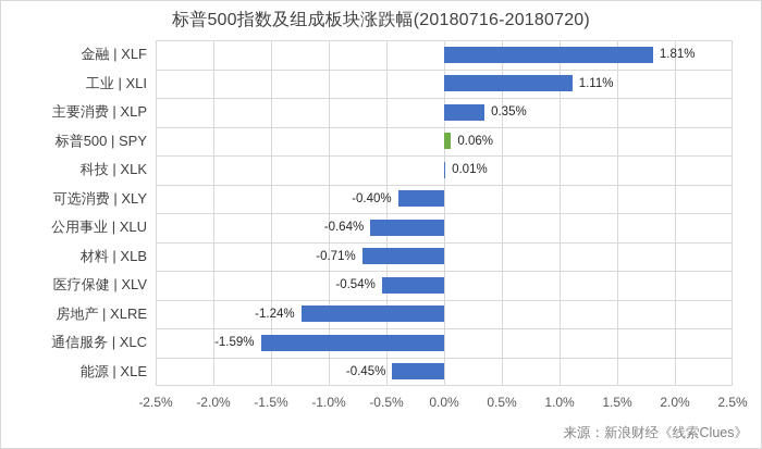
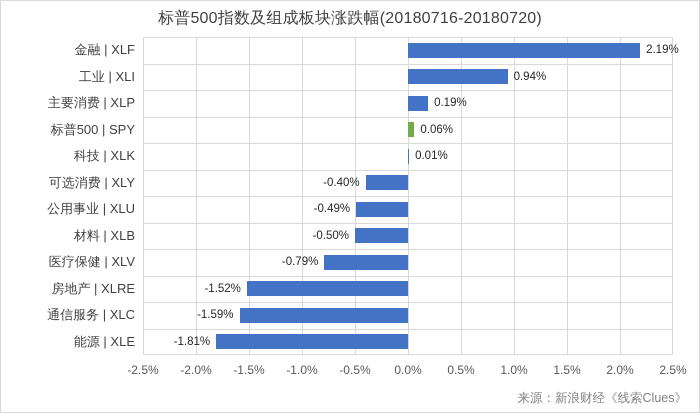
金融 | XLF: 1.81% -> 2.19%
工业 | XLI: 1.11% -> 0.94%
主要消费 | XLP: 0.35% -> 0.19%
公用事业 | XLU: -0.64% -> -0.49%
材料 | XLB: -0.71% -> -0.50%
医疗保健 | XLV: -0.54% -> -0.79%
房地产 | XLRE: -1.24% -> -1.52%
能源 | XLE: -0.45% -> -1.81%
